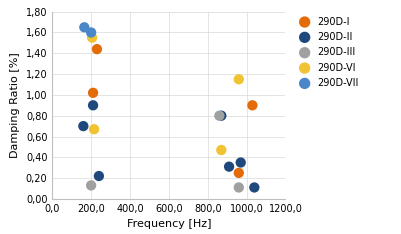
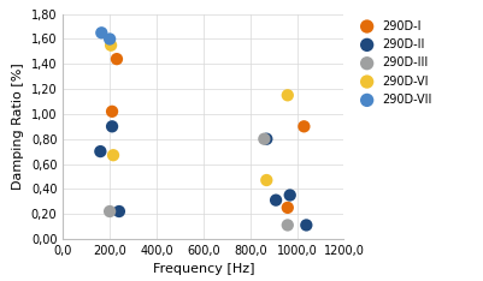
290D-III/200,0: 0,13 -> 0,22
